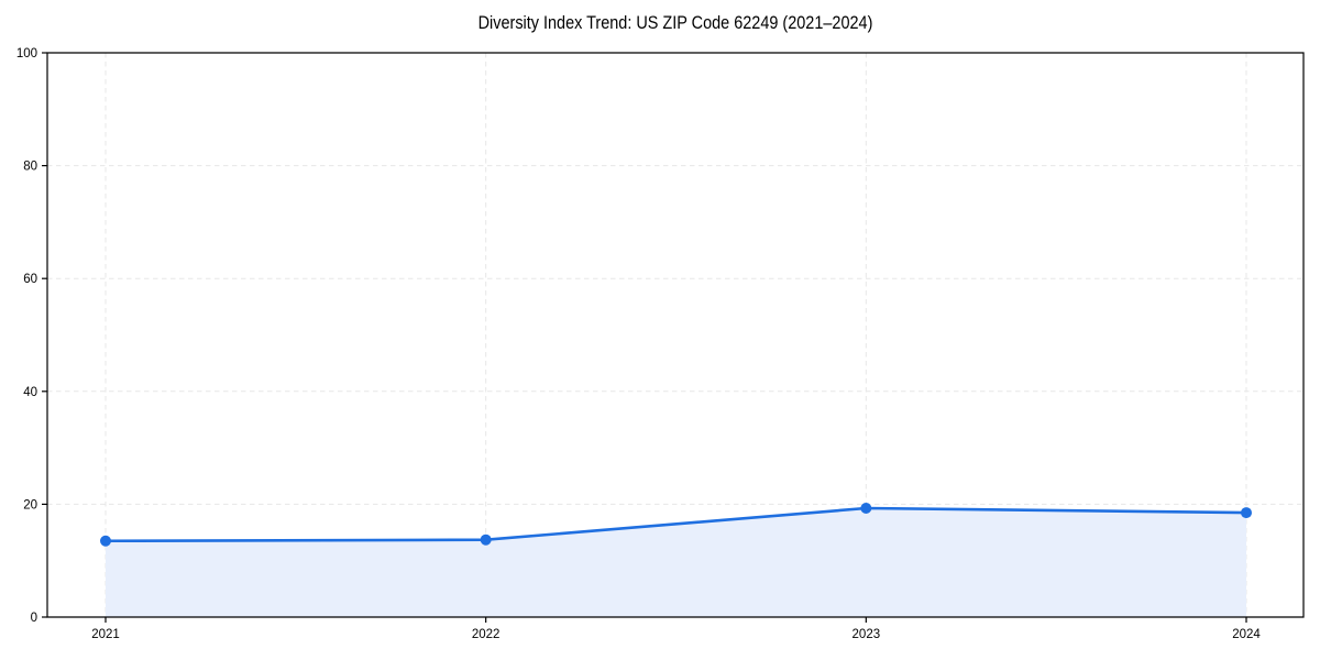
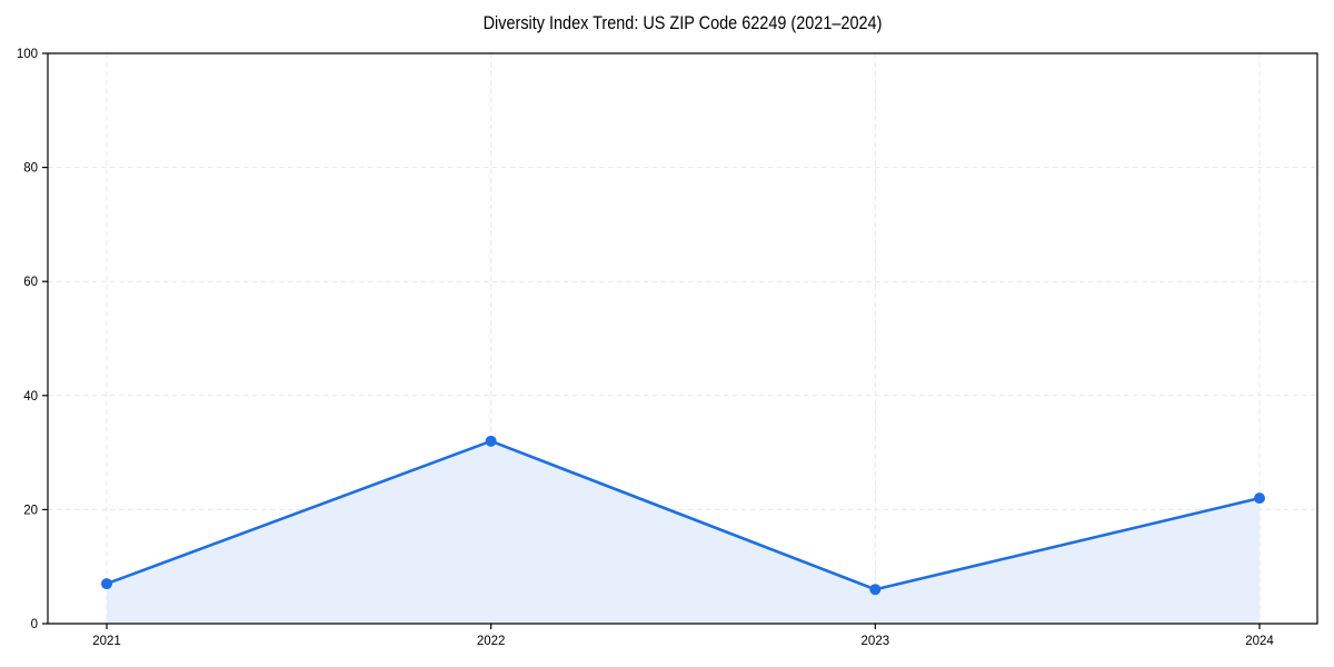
2021: 14 -> 7
2022: 14 -> 32
2023: 19 -> 6
2024: 18 -> 22
